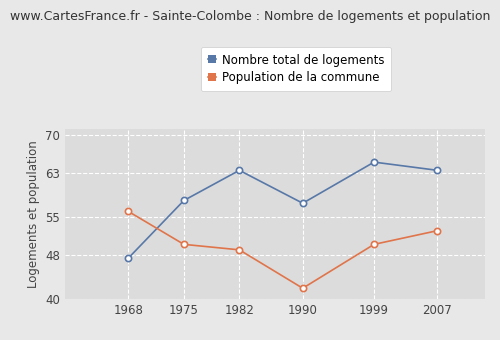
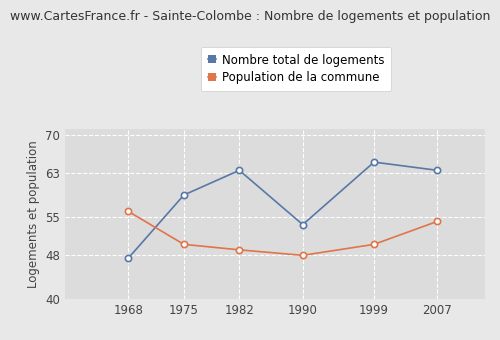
Nombre total de logements/1975: 58.0 -> 59.0
Nombre total de logements/1990: 57.5 -> 53.6
Population de la commune/1990: 42.0 -> 48.0
Population de la commune/2007: 52.5 -> 54.2
